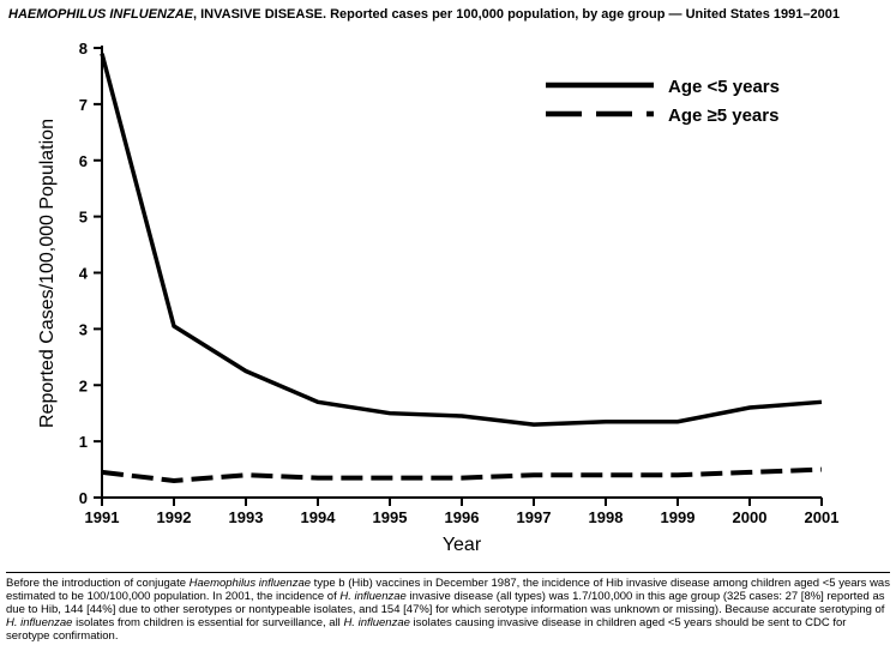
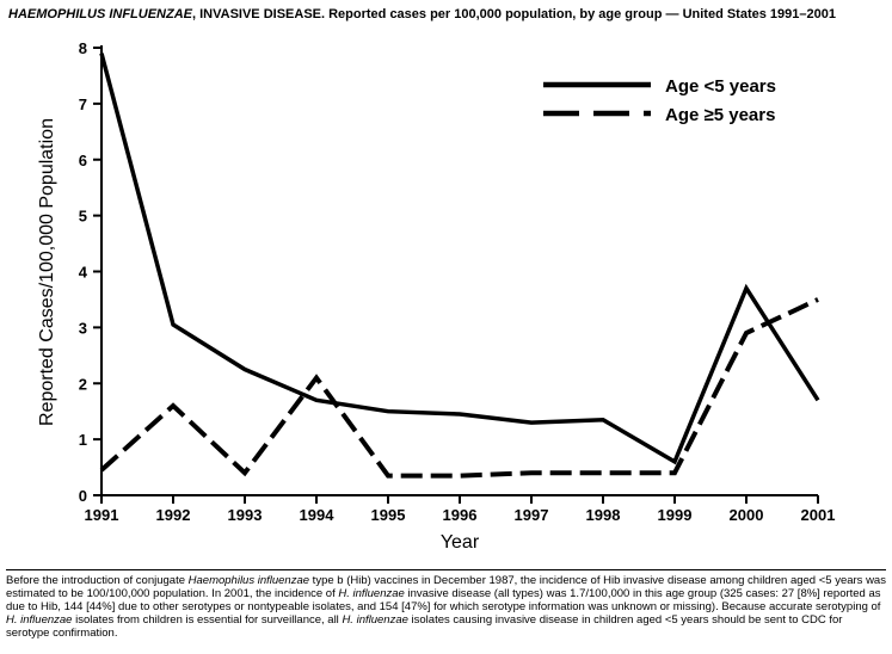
Age ≥5 years/1992: 0.3 -> 1.6
Age ≥5 years/1994: 0.3 -> 2.1
Age <5 years/1999: 1.4 -> 0.6
Age <5 years/2000: 1.6 -> 3.7
Age ≥5 years/2000: 0.5 -> 2.9
Age ≥5 years/2001: 0.5 -> 3.5
